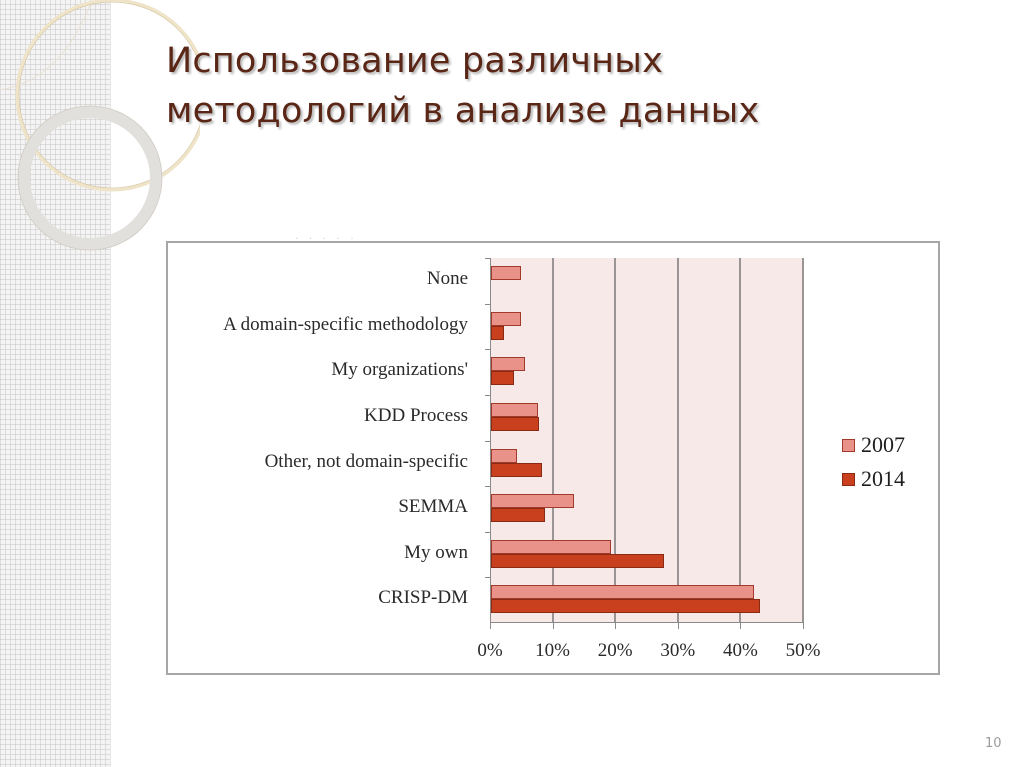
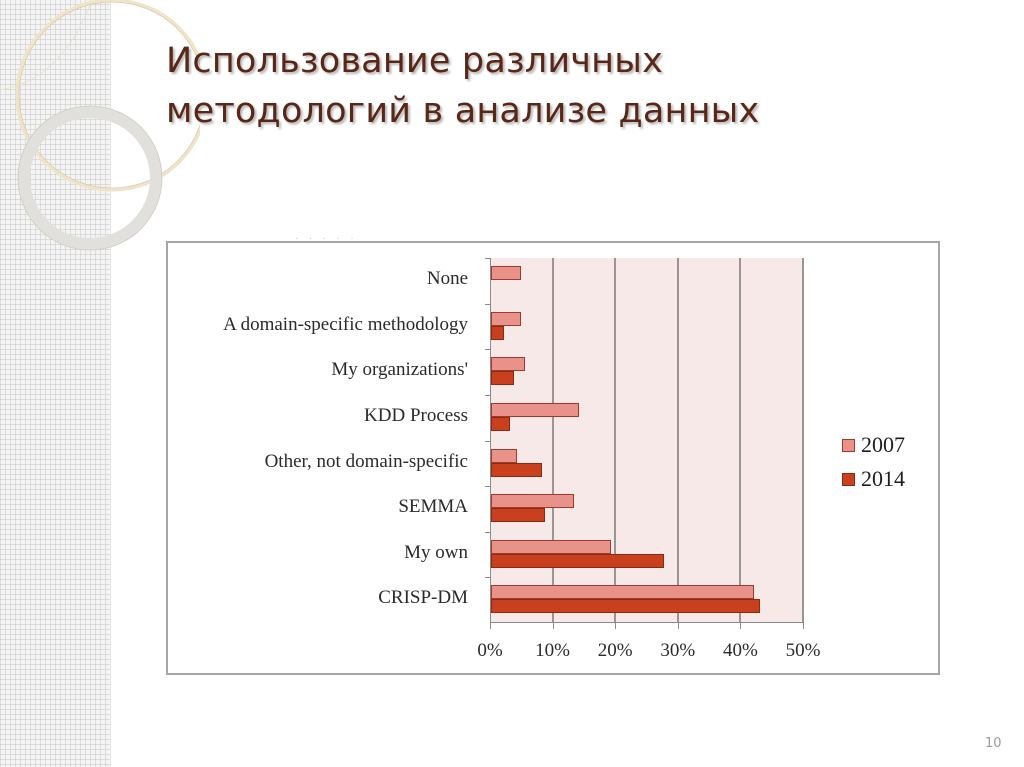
2007/KDD Process: 8% -> 14%
2014/KDD Process: 8% -> 3%
